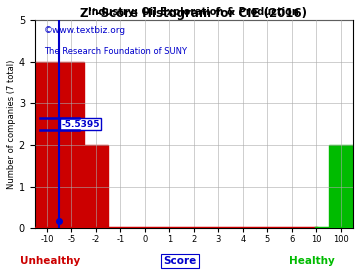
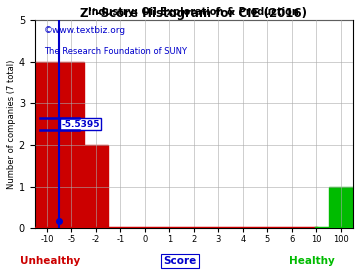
100: 2 -> 1
